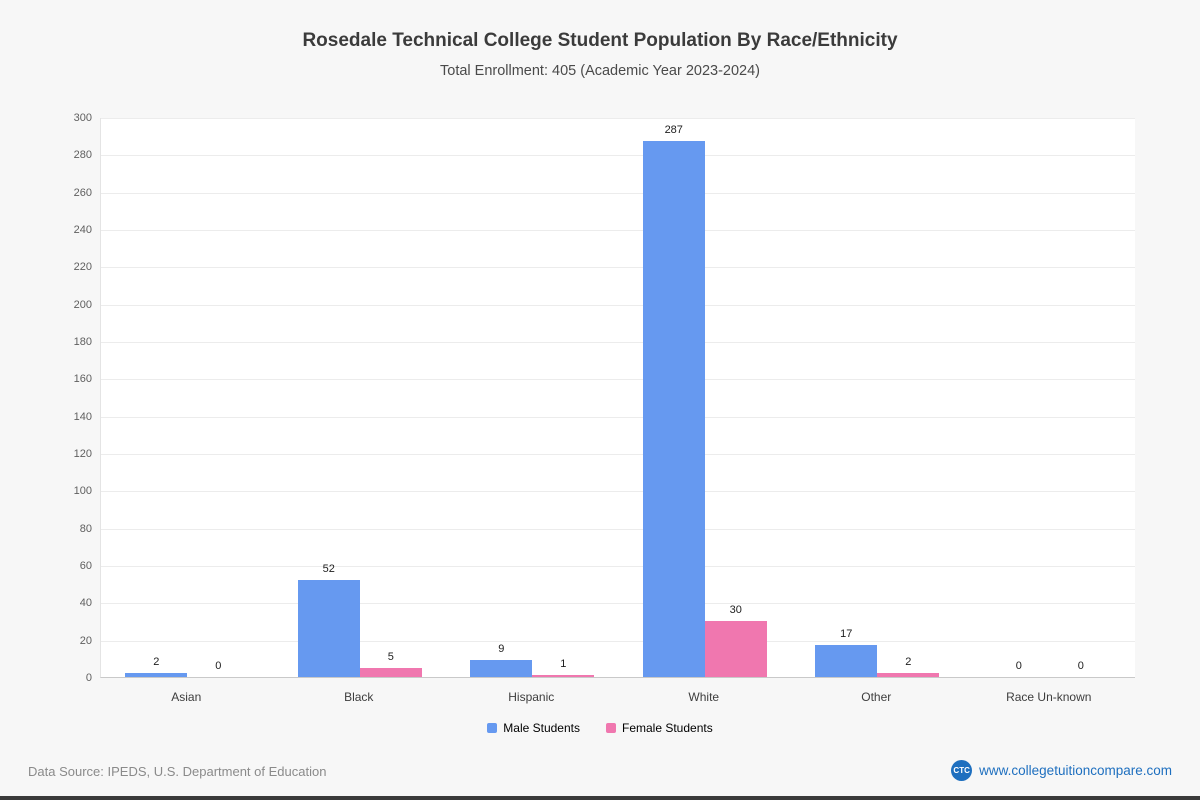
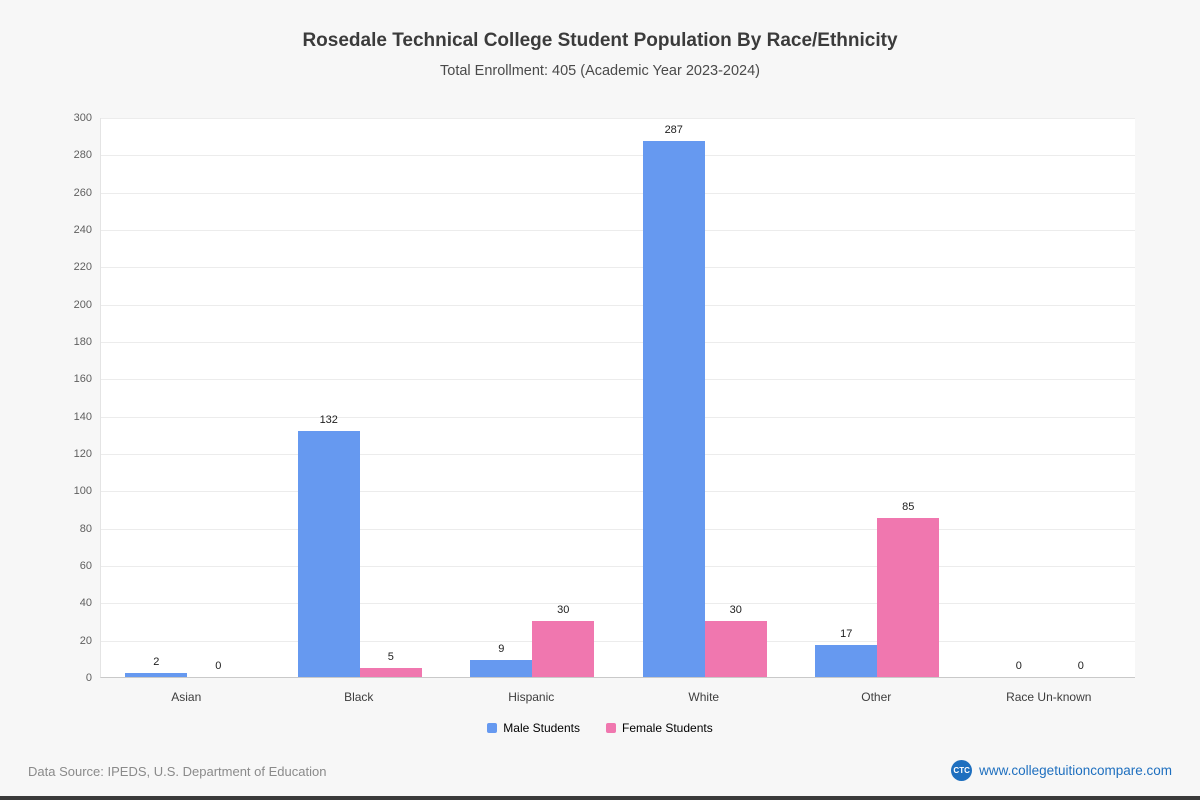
Male Students/Black: 52 -> 132
Female Students/Hispanic: 1 -> 30
Female Students/Other: 2 -> 85
